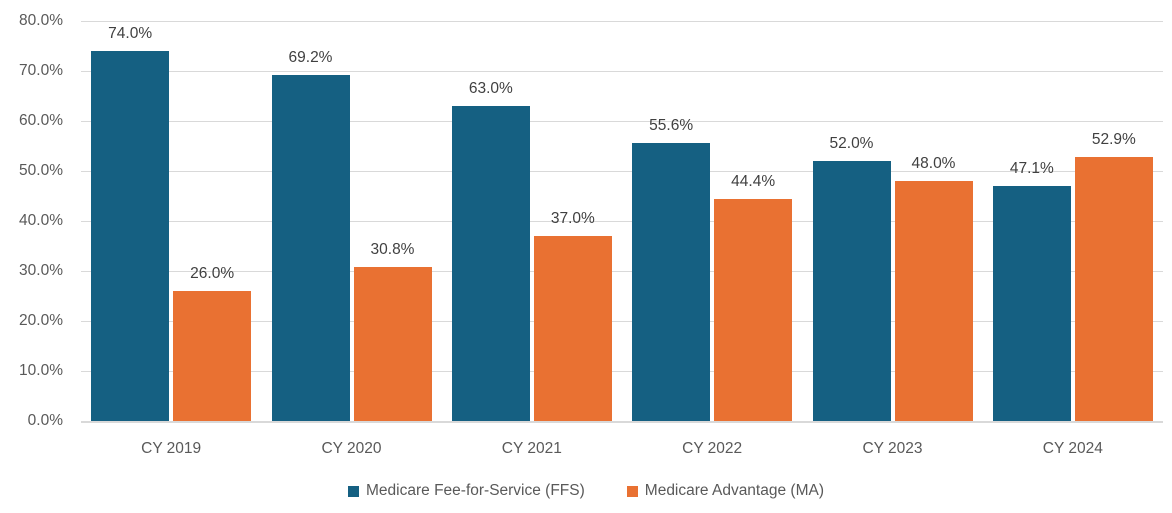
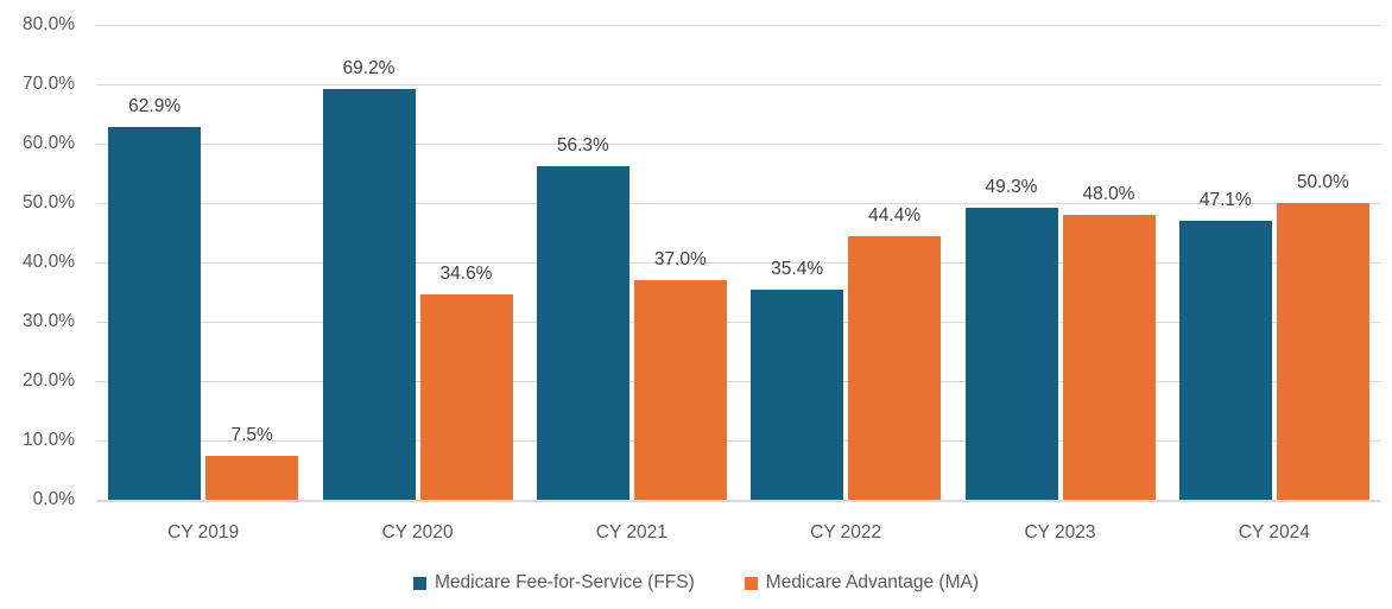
Medicare Fee-for-Service (FFS)/CY 2019: 74.0% -> 62.9%
Medicare Advantage (MA)/CY 2019: 26.0% -> 7.5%
Medicare Advantage (MA)/CY 2020: 30.8% -> 34.6%
Medicare Fee-for-Service (FFS)/CY 2021: 63.0% -> 56.3%
Medicare Fee-for-Service (FFS)/CY 2022: 55.6% -> 35.4%
Medicare Fee-for-Service (FFS)/CY 2023: 52.0% -> 49.3%
Medicare Advantage (MA)/CY 2024: 52.9% -> 50.0%
